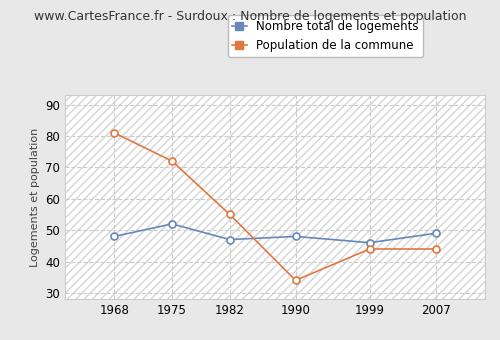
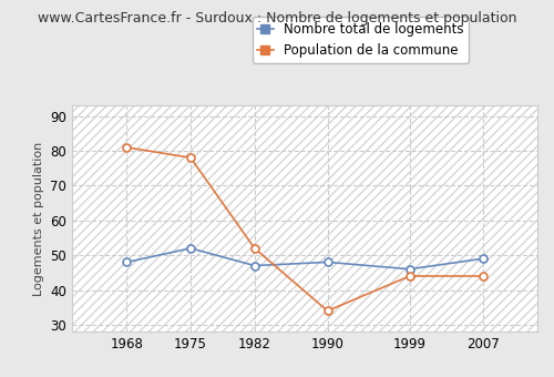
Population de la commune/1975: 72 -> 78
Population de la commune/1982: 55 -> 52
